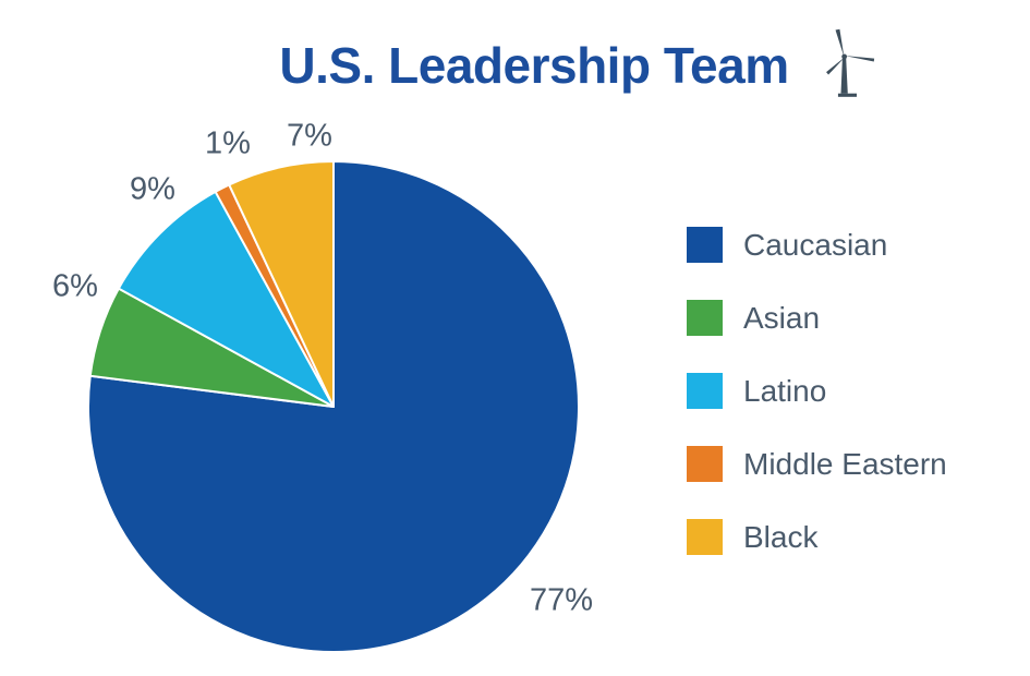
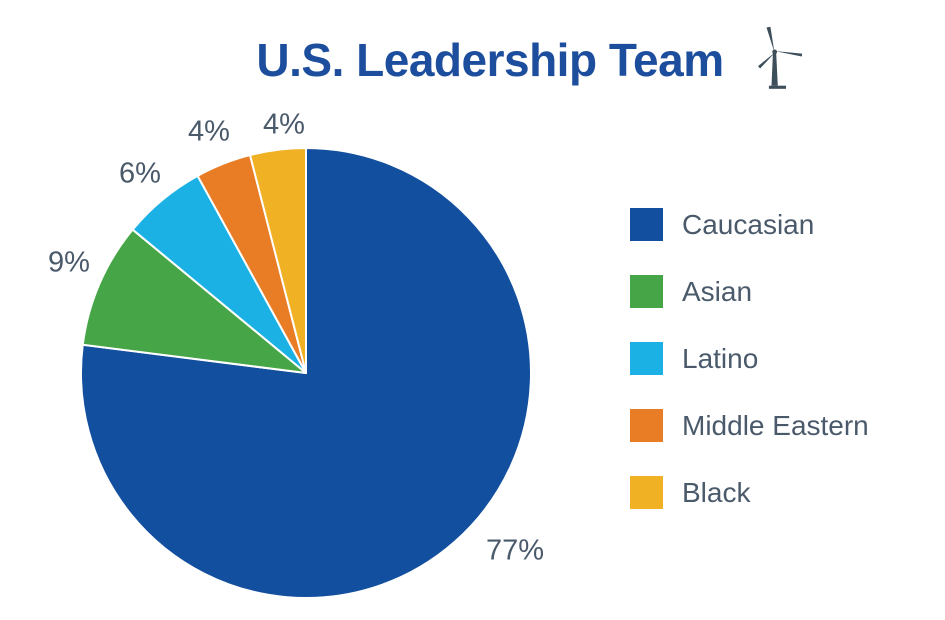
Asian: 6% -> 9%
Latino: 9% -> 6%
Middle Eastern: 1% -> 4%
Black: 7% -> 4%
